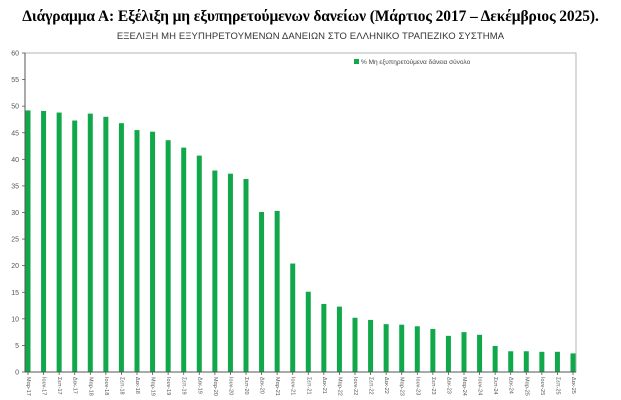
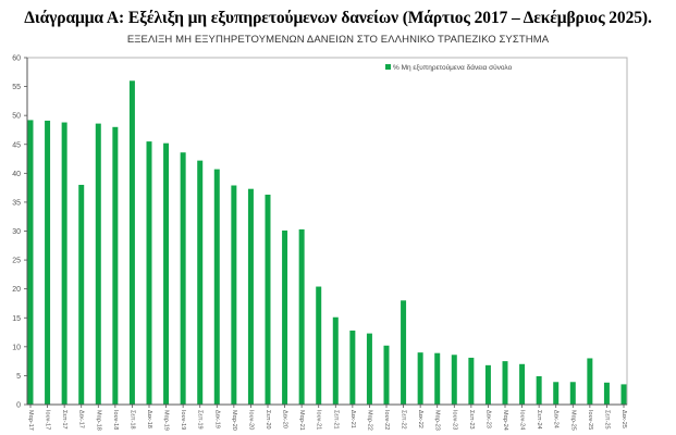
Δεκ-17: 47 -> 38
Σεπ-18: 47 -> 56
Σεπ-22: 10 -> 18
Ιουν-25: 4 -> 8
